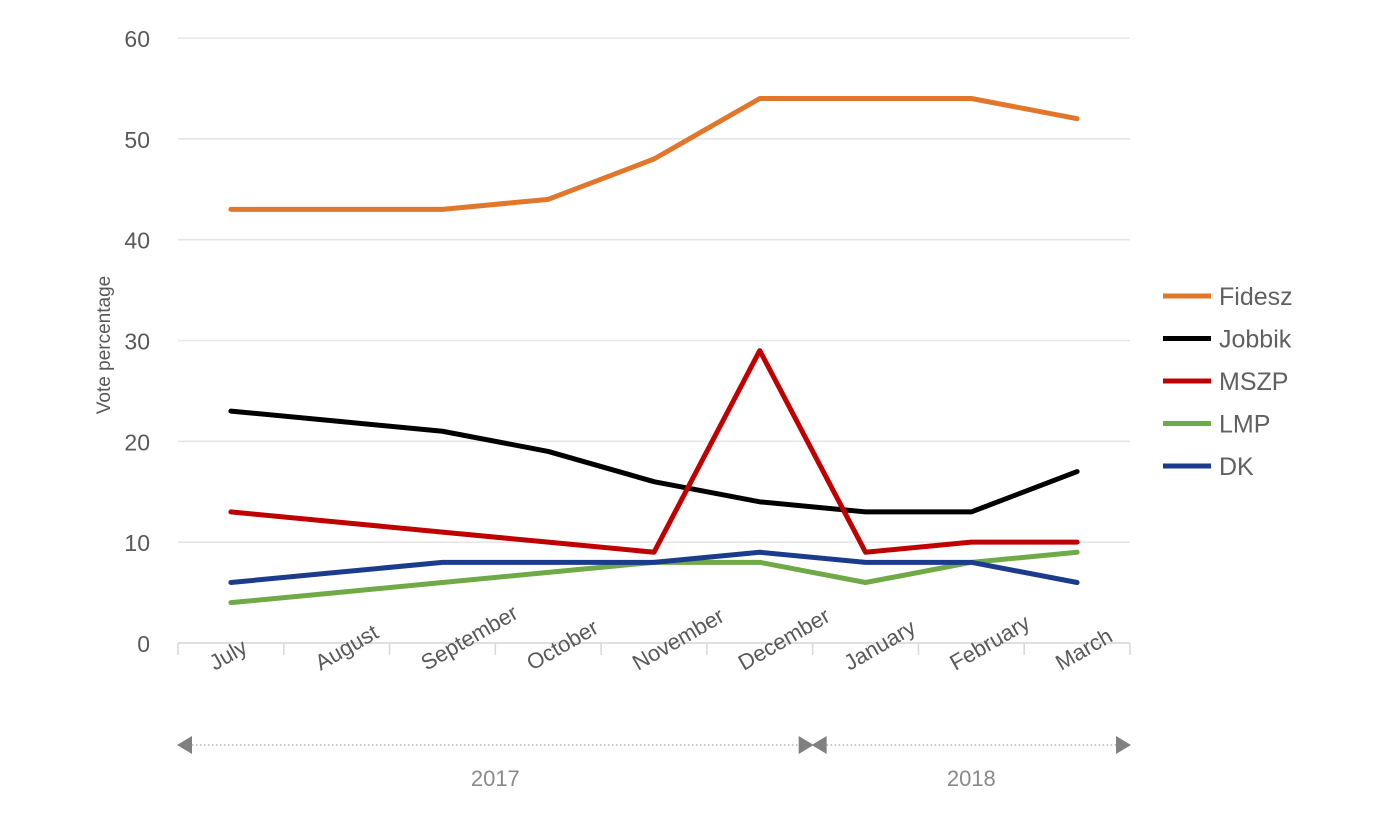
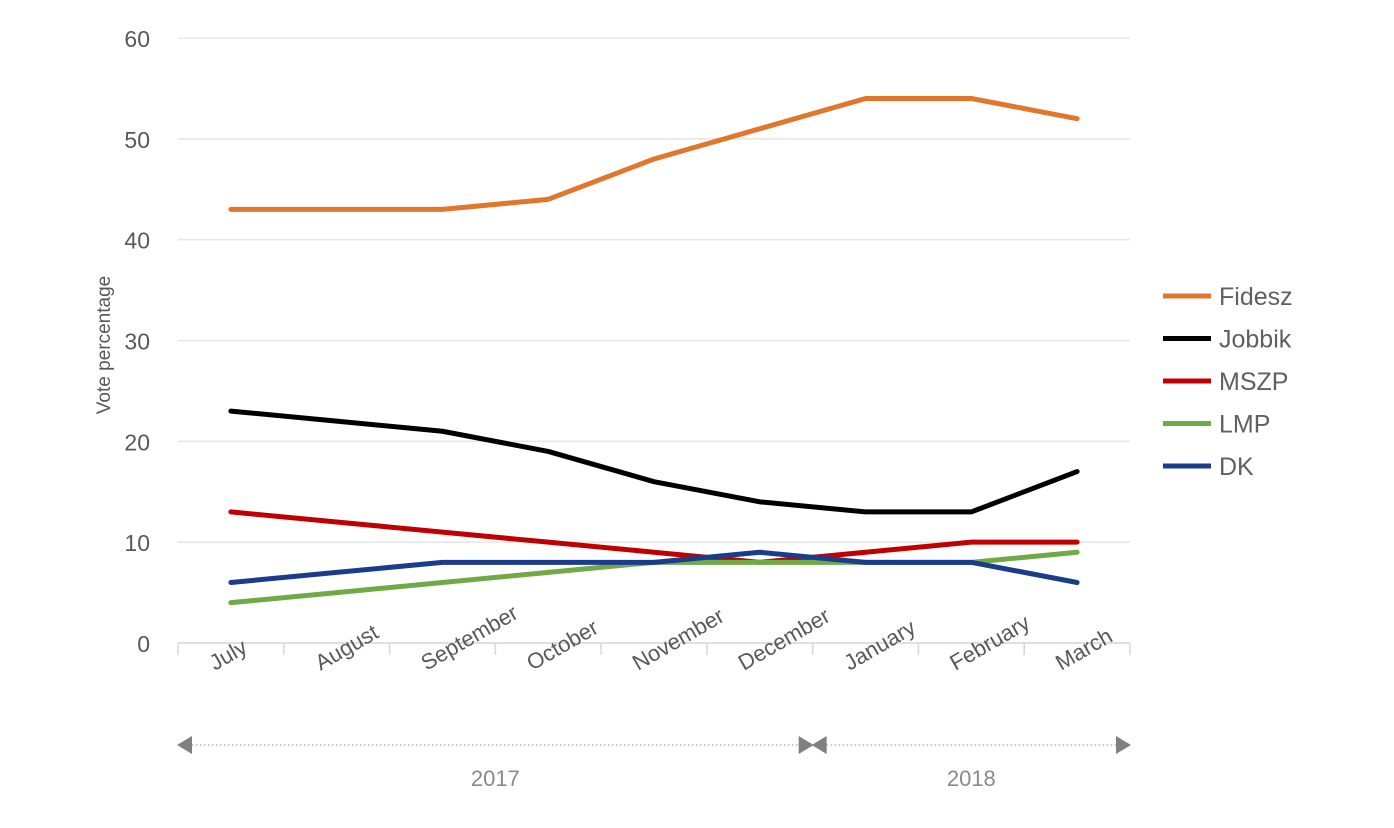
Fidesz/December: 54 -> 51
MSZP/December: 29 -> 8
LMP/January: 6 -> 8
